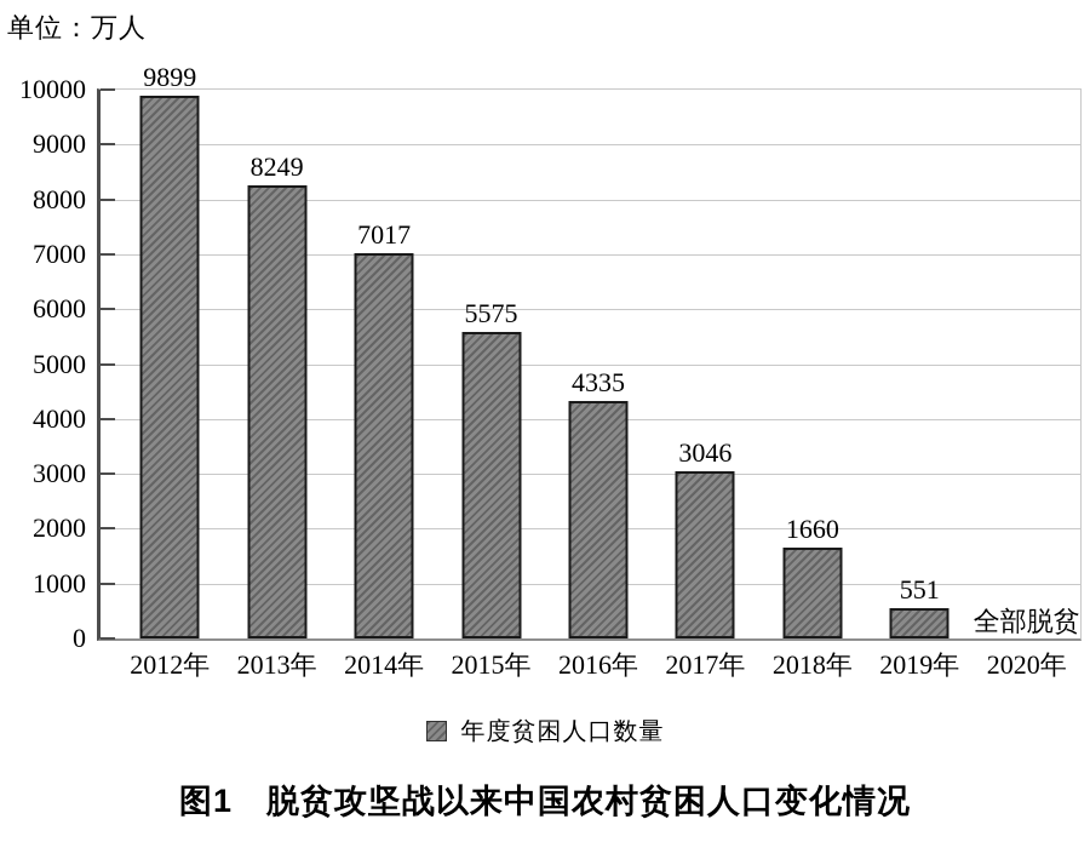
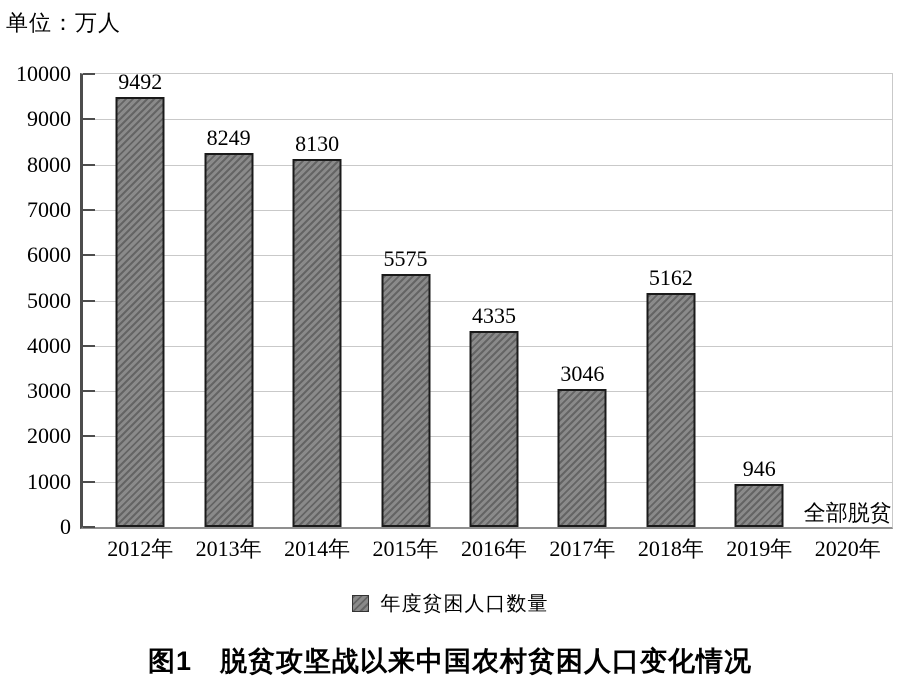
2012年: 9899 -> 9492
2014年: 7017 -> 8130
2018年: 1660 -> 5162
2019年: 551 -> 946
